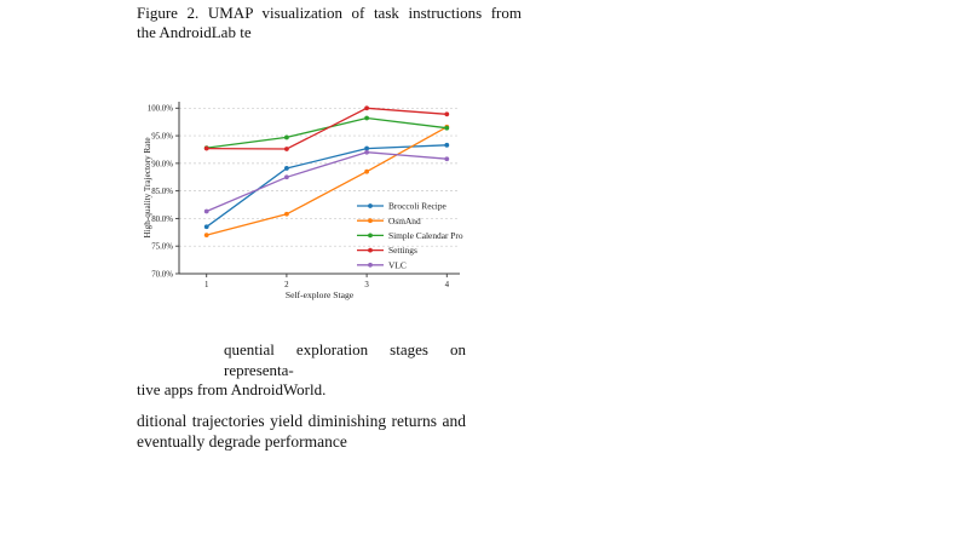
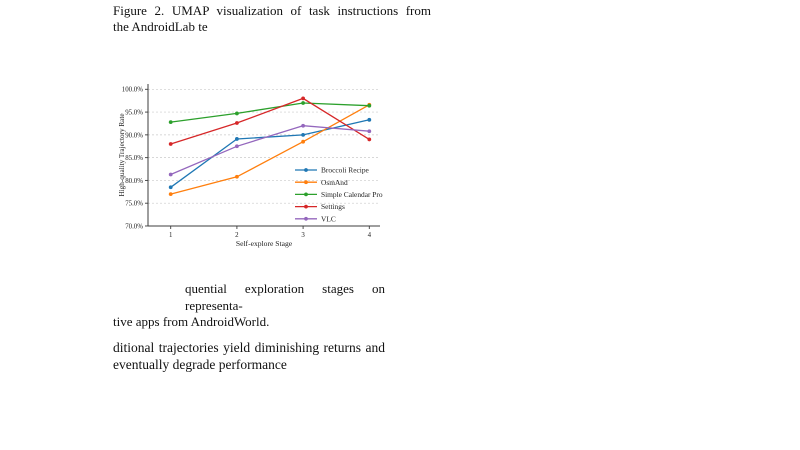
Settings/1: 93% -> 88%
Broccoli Recipe/3: 93% -> 90%
Simple Calendar Pro/3: 98% -> 97%
Settings/3: 100% -> 98%
Settings/4: 99% -> 89%
